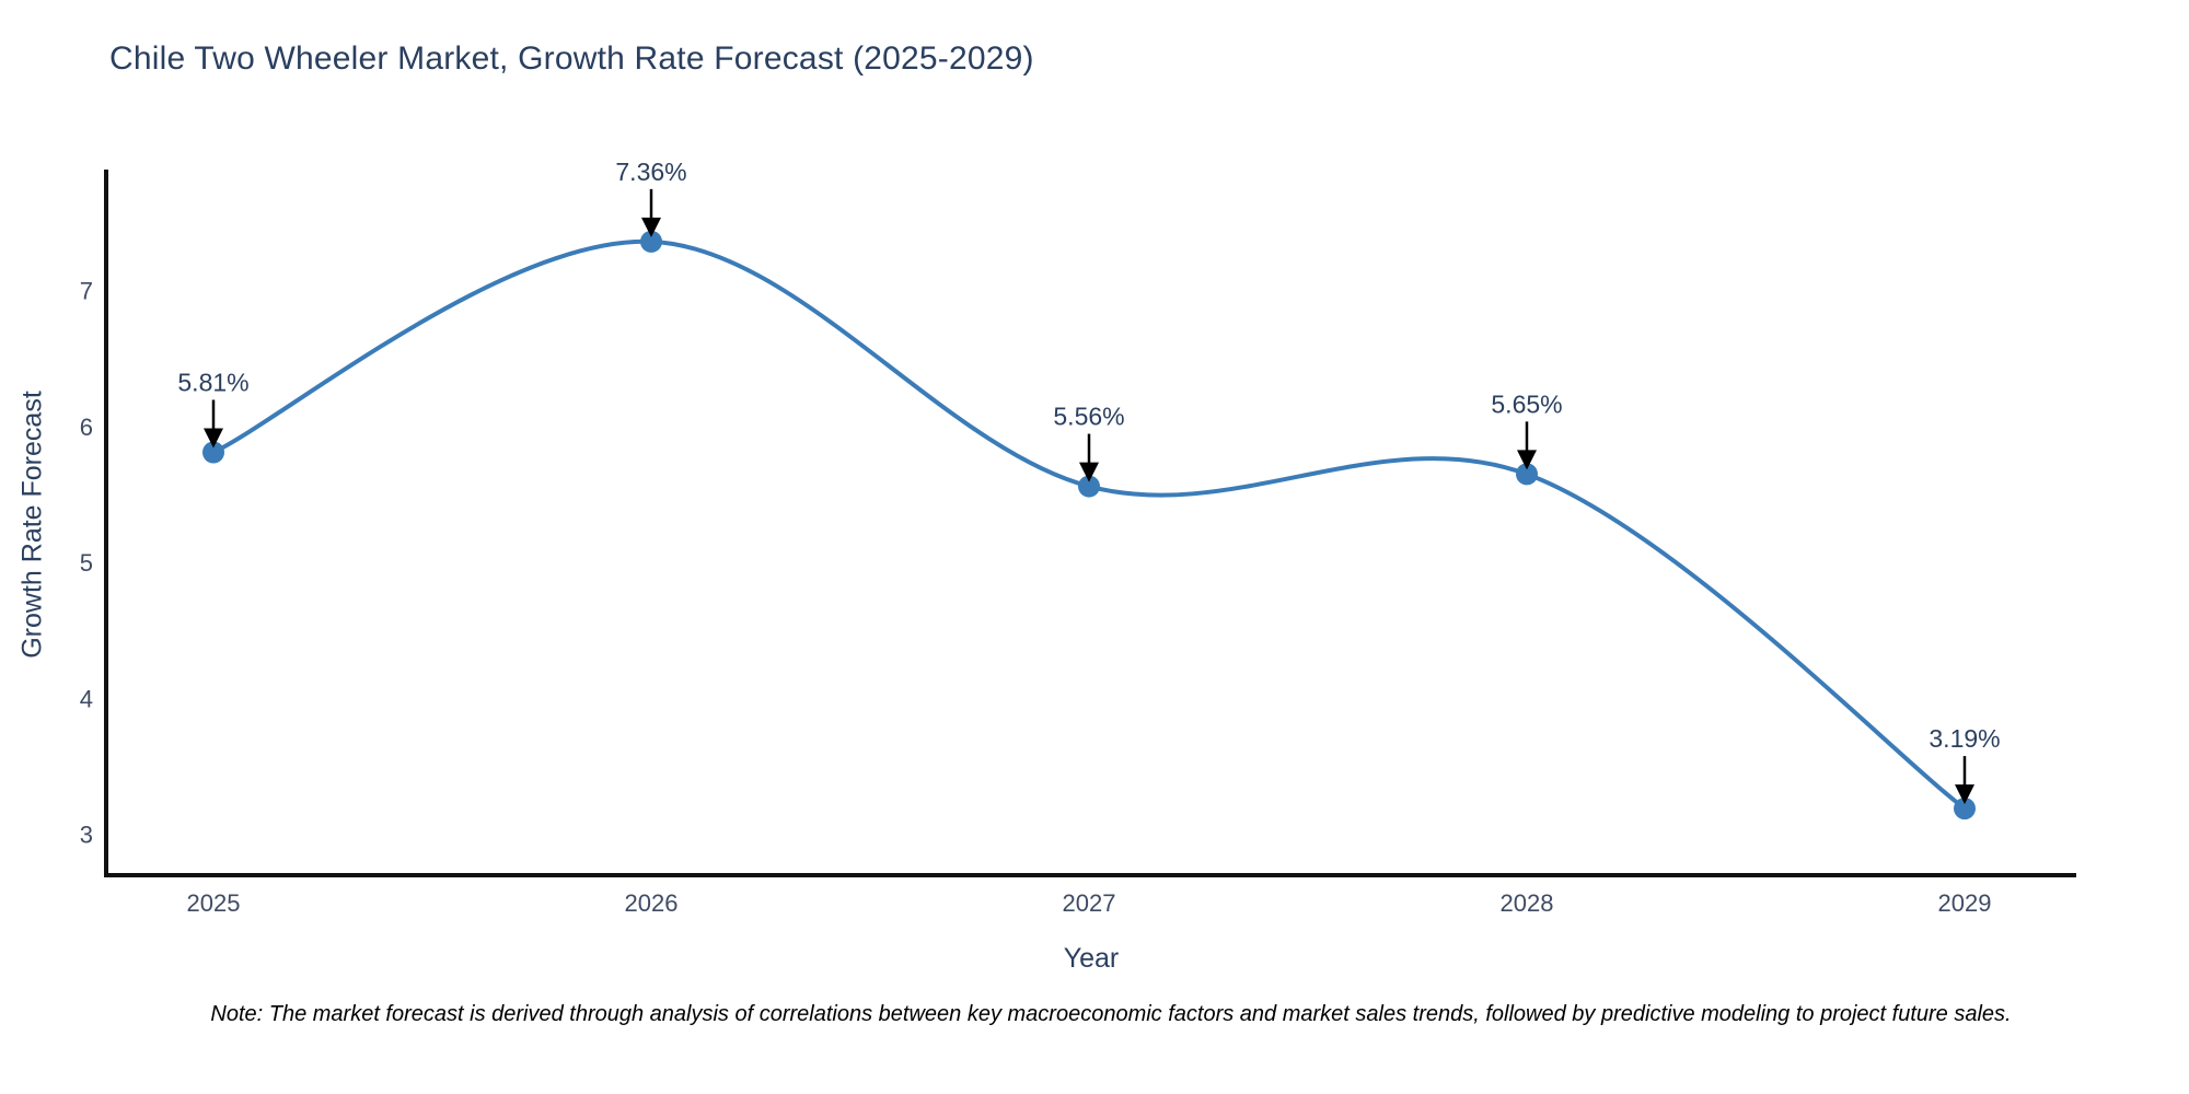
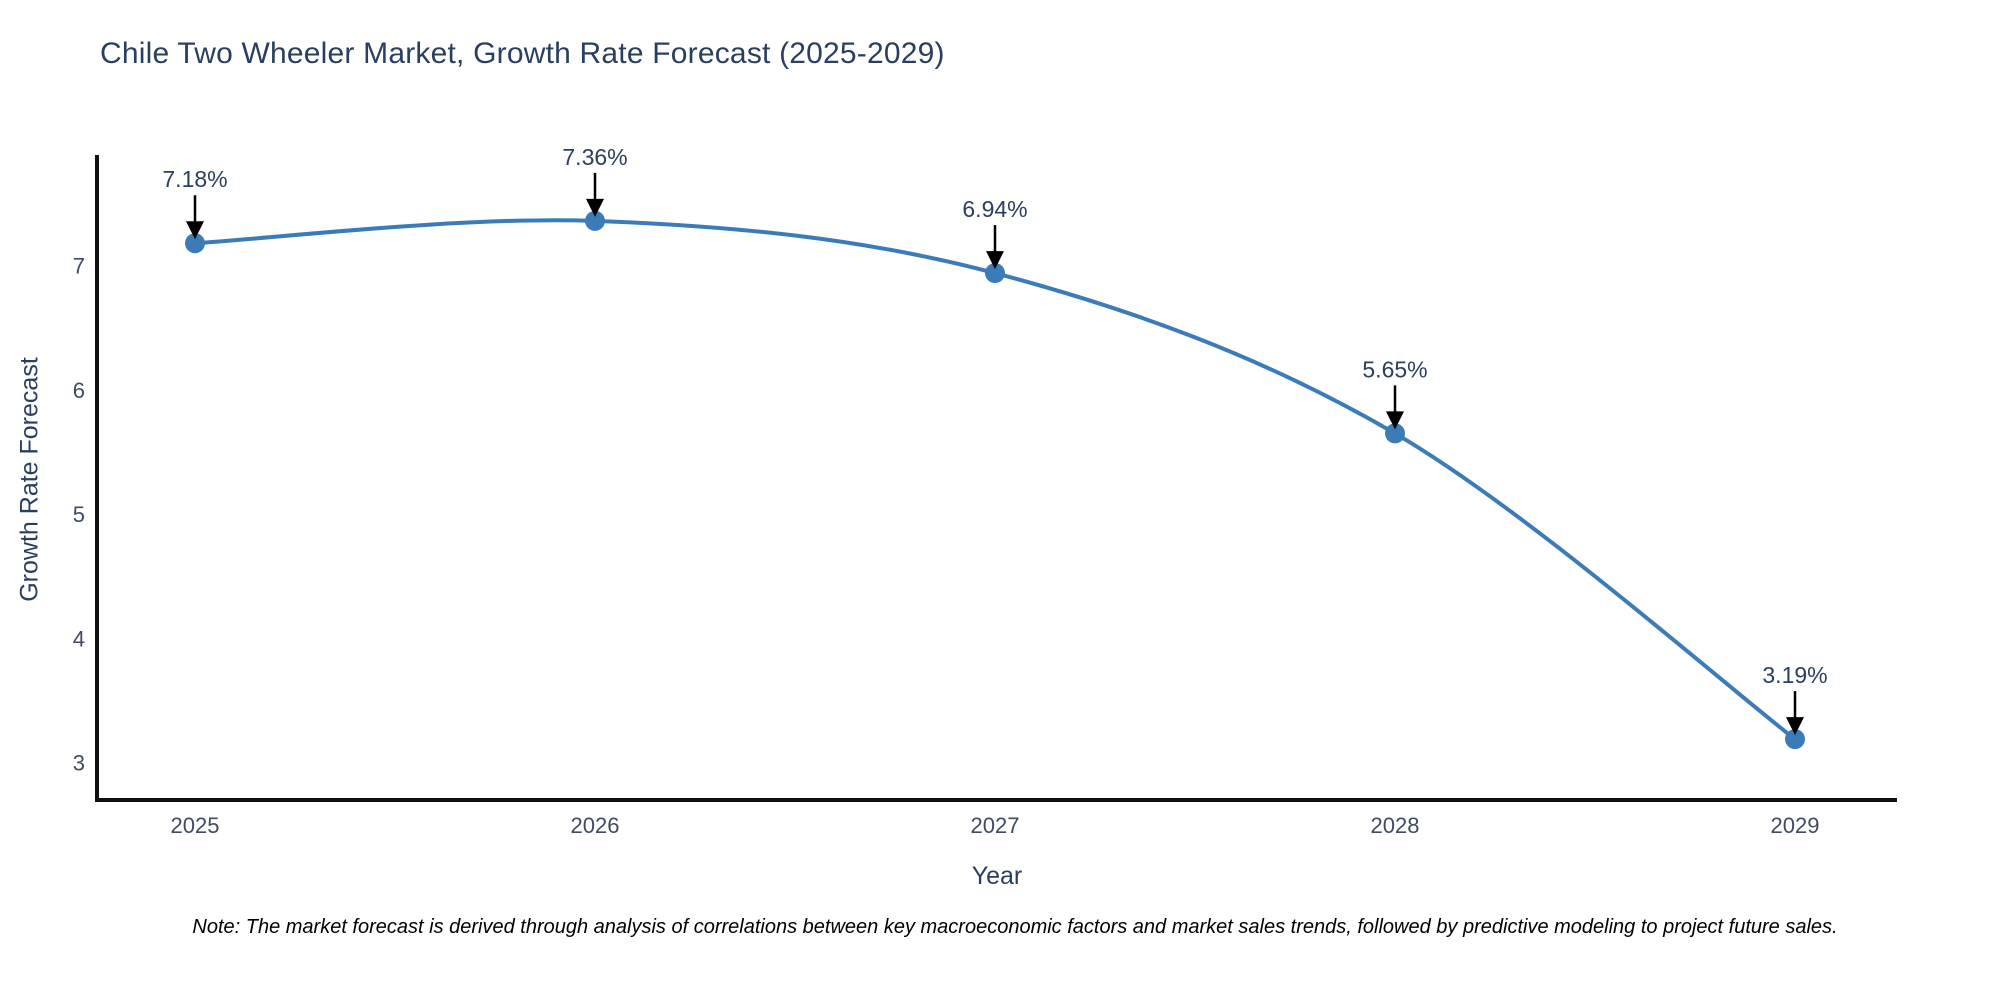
2025: 5.81% -> 7.18%
2027: 5.56% -> 6.94%
